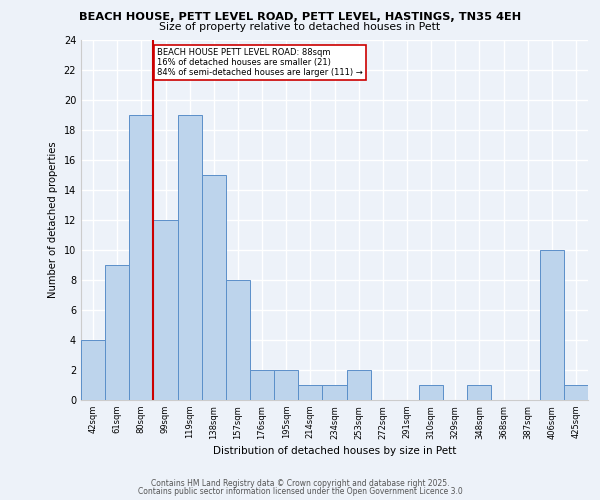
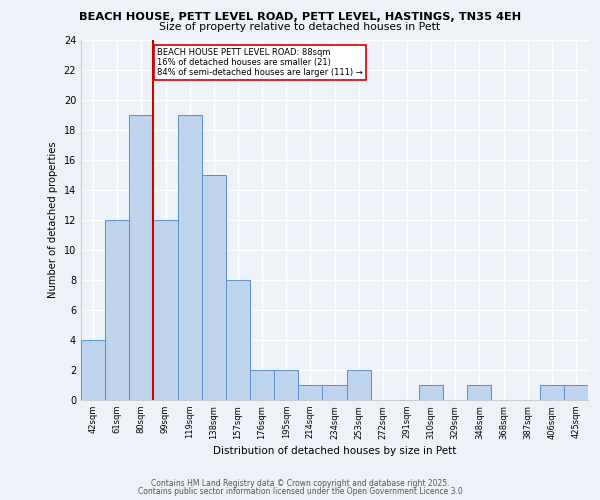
61sqm: 9 -> 12
406sqm: 10 -> 1
